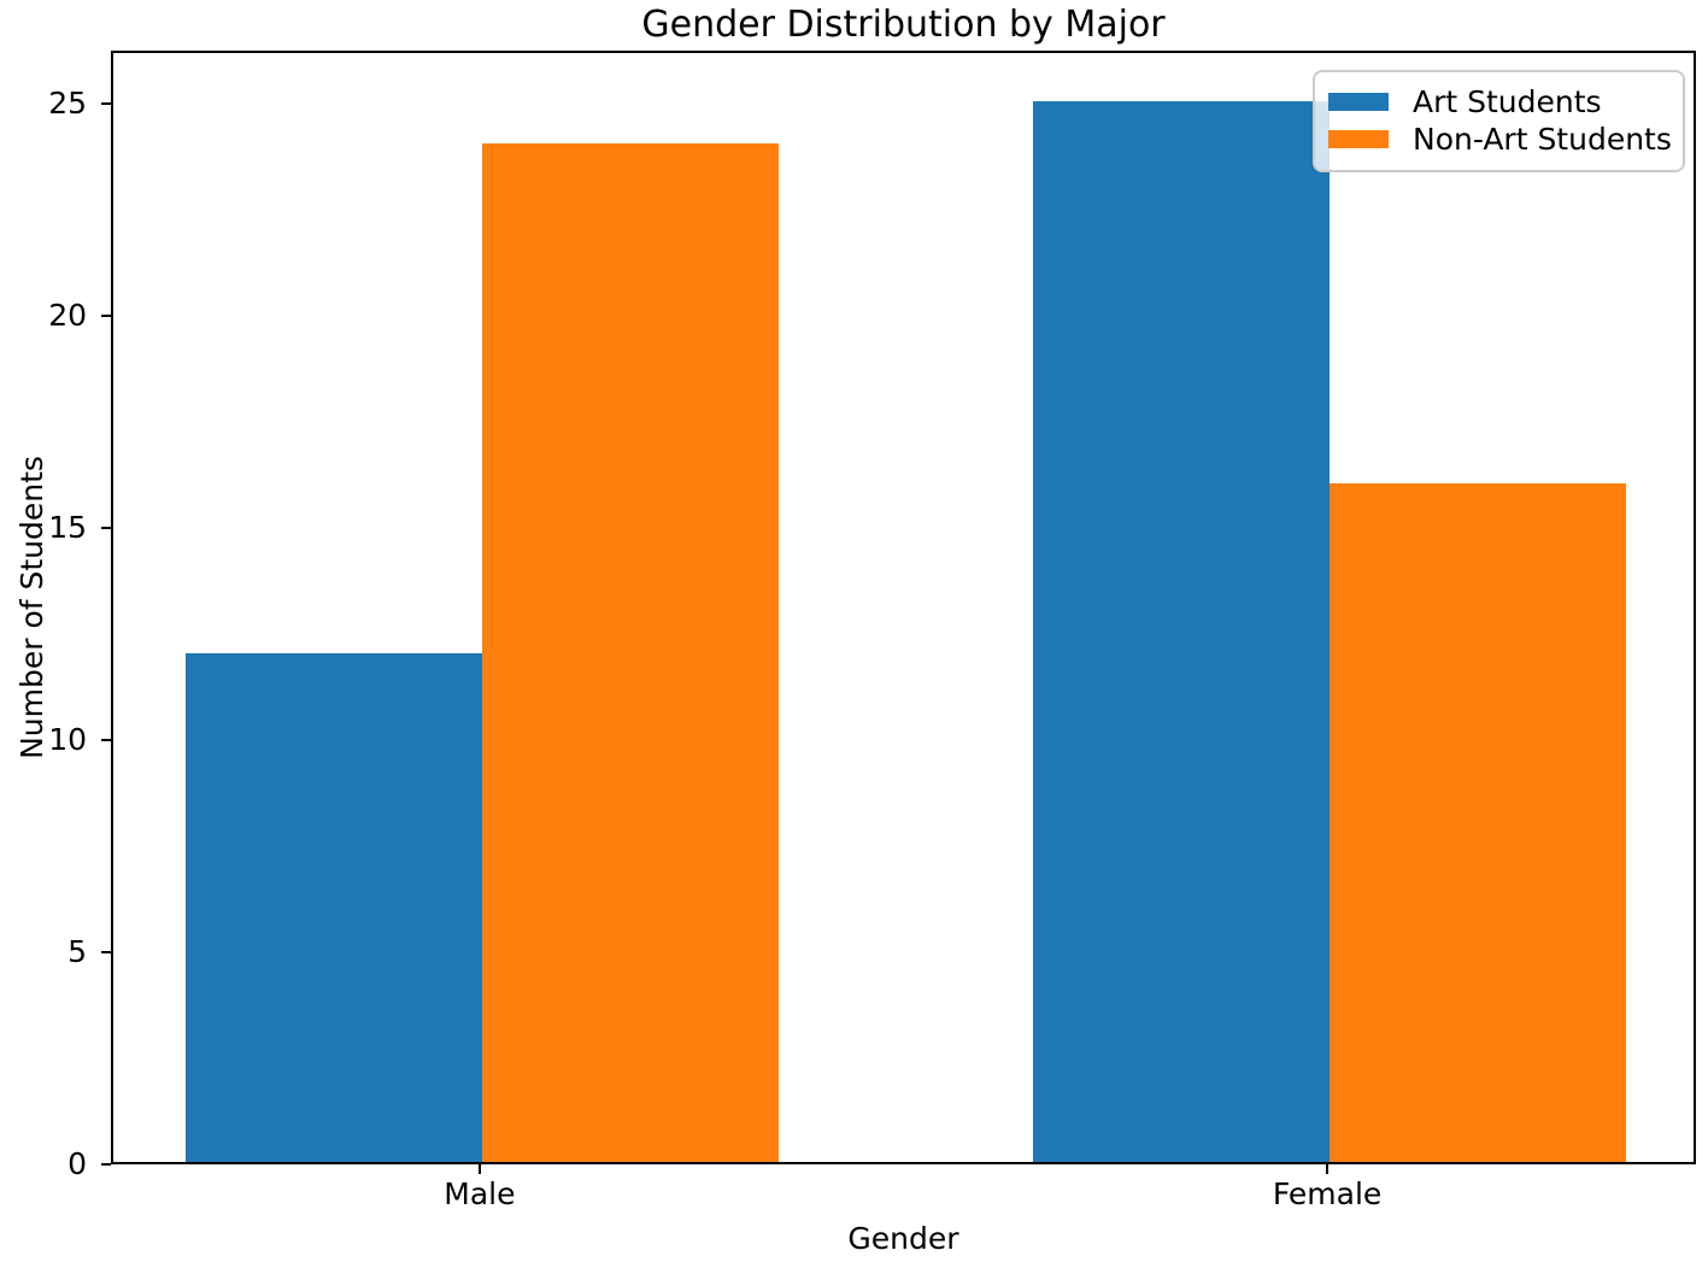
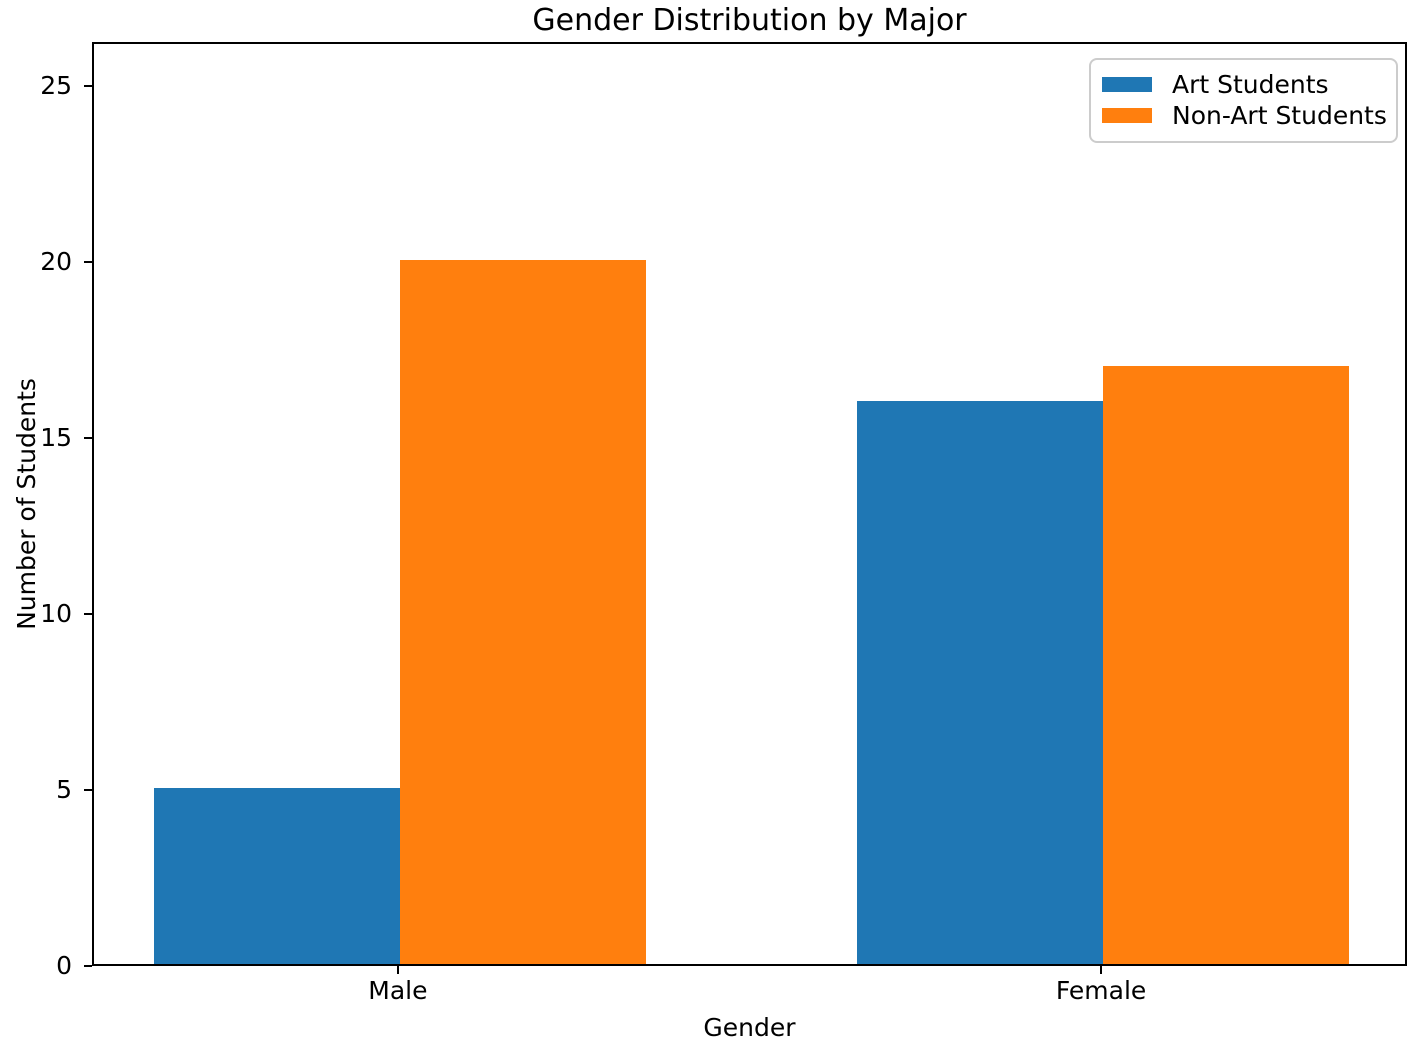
Art Students/Male: 12 -> 5
Non-Art Students/Male: 24 -> 20
Art Students/Female: 25 -> 16
Non-Art Students/Female: 16 -> 17
